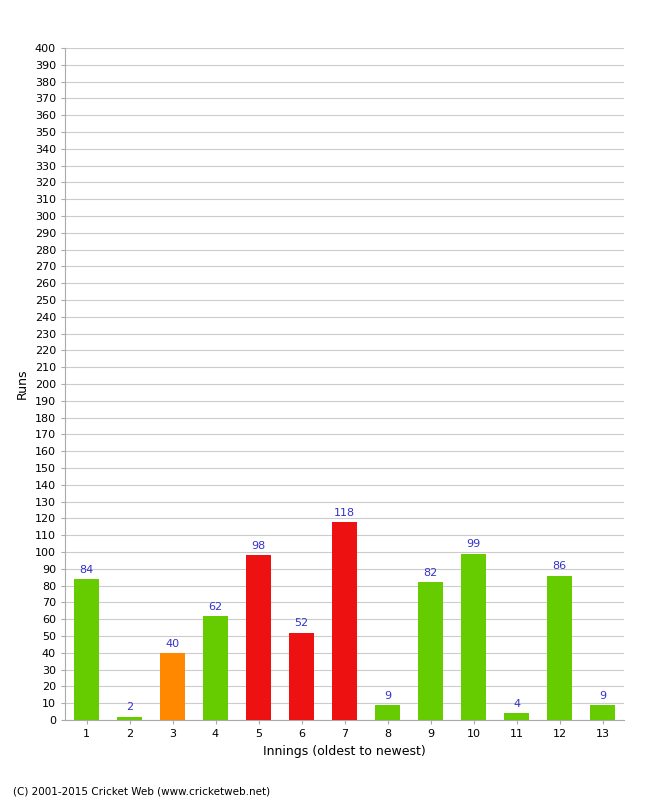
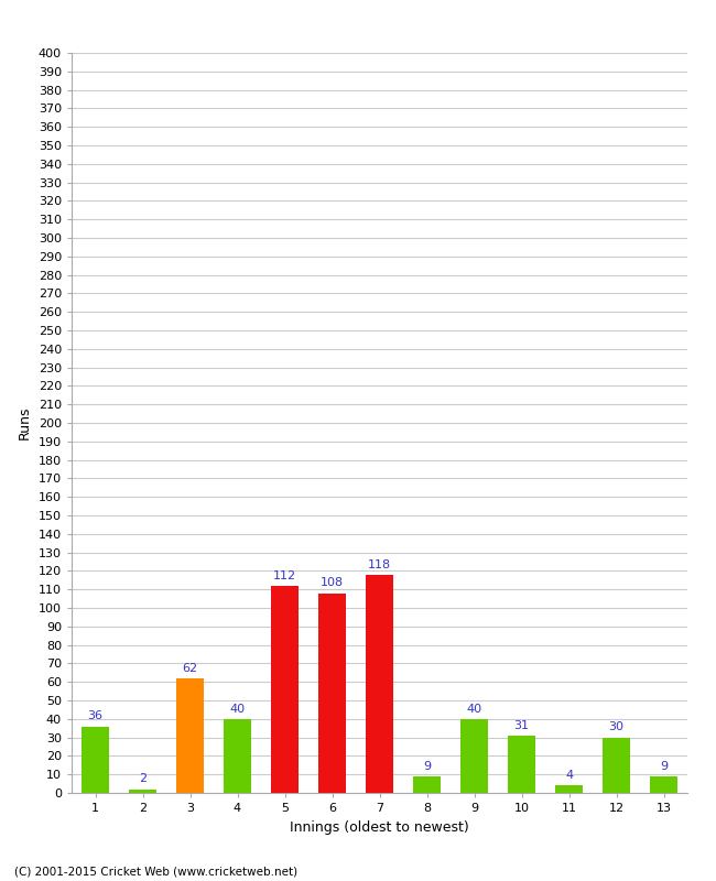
1: 84 -> 36
3: 40 -> 62
4: 62 -> 40
5: 98 -> 112
6: 52 -> 108
9: 82 -> 40
10: 99 -> 31
12: 86 -> 30
